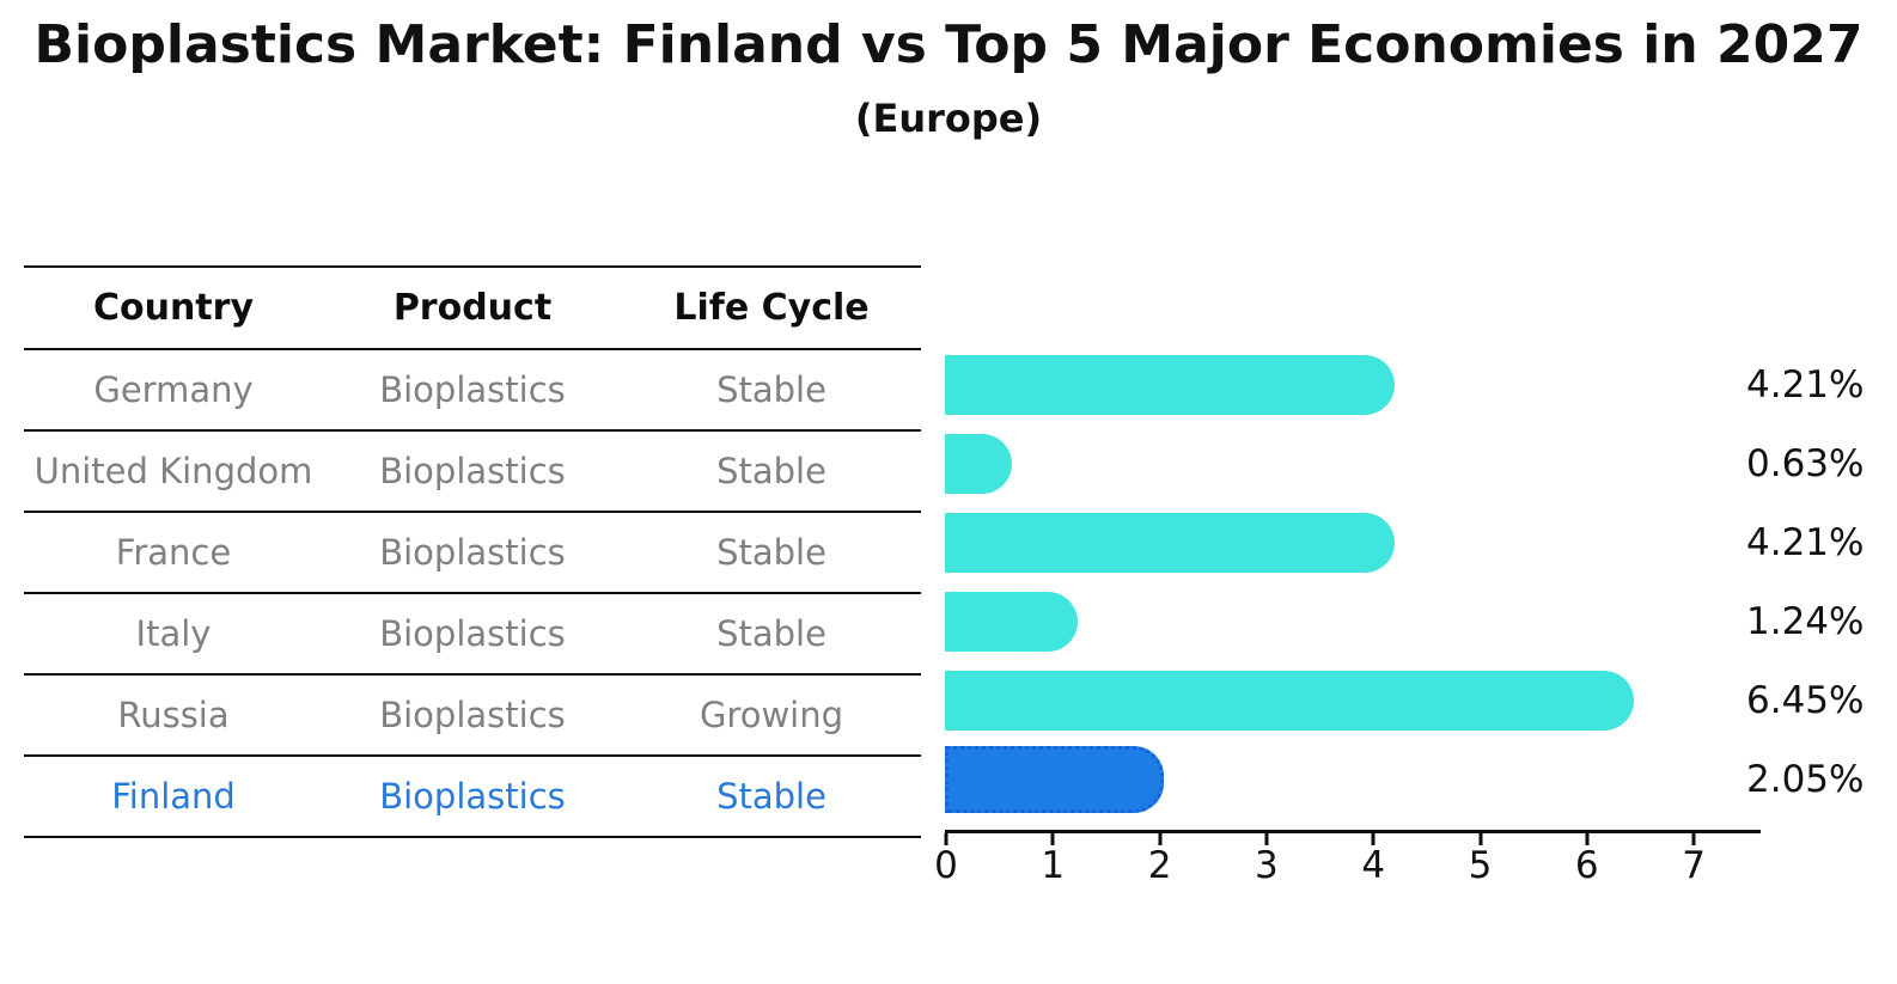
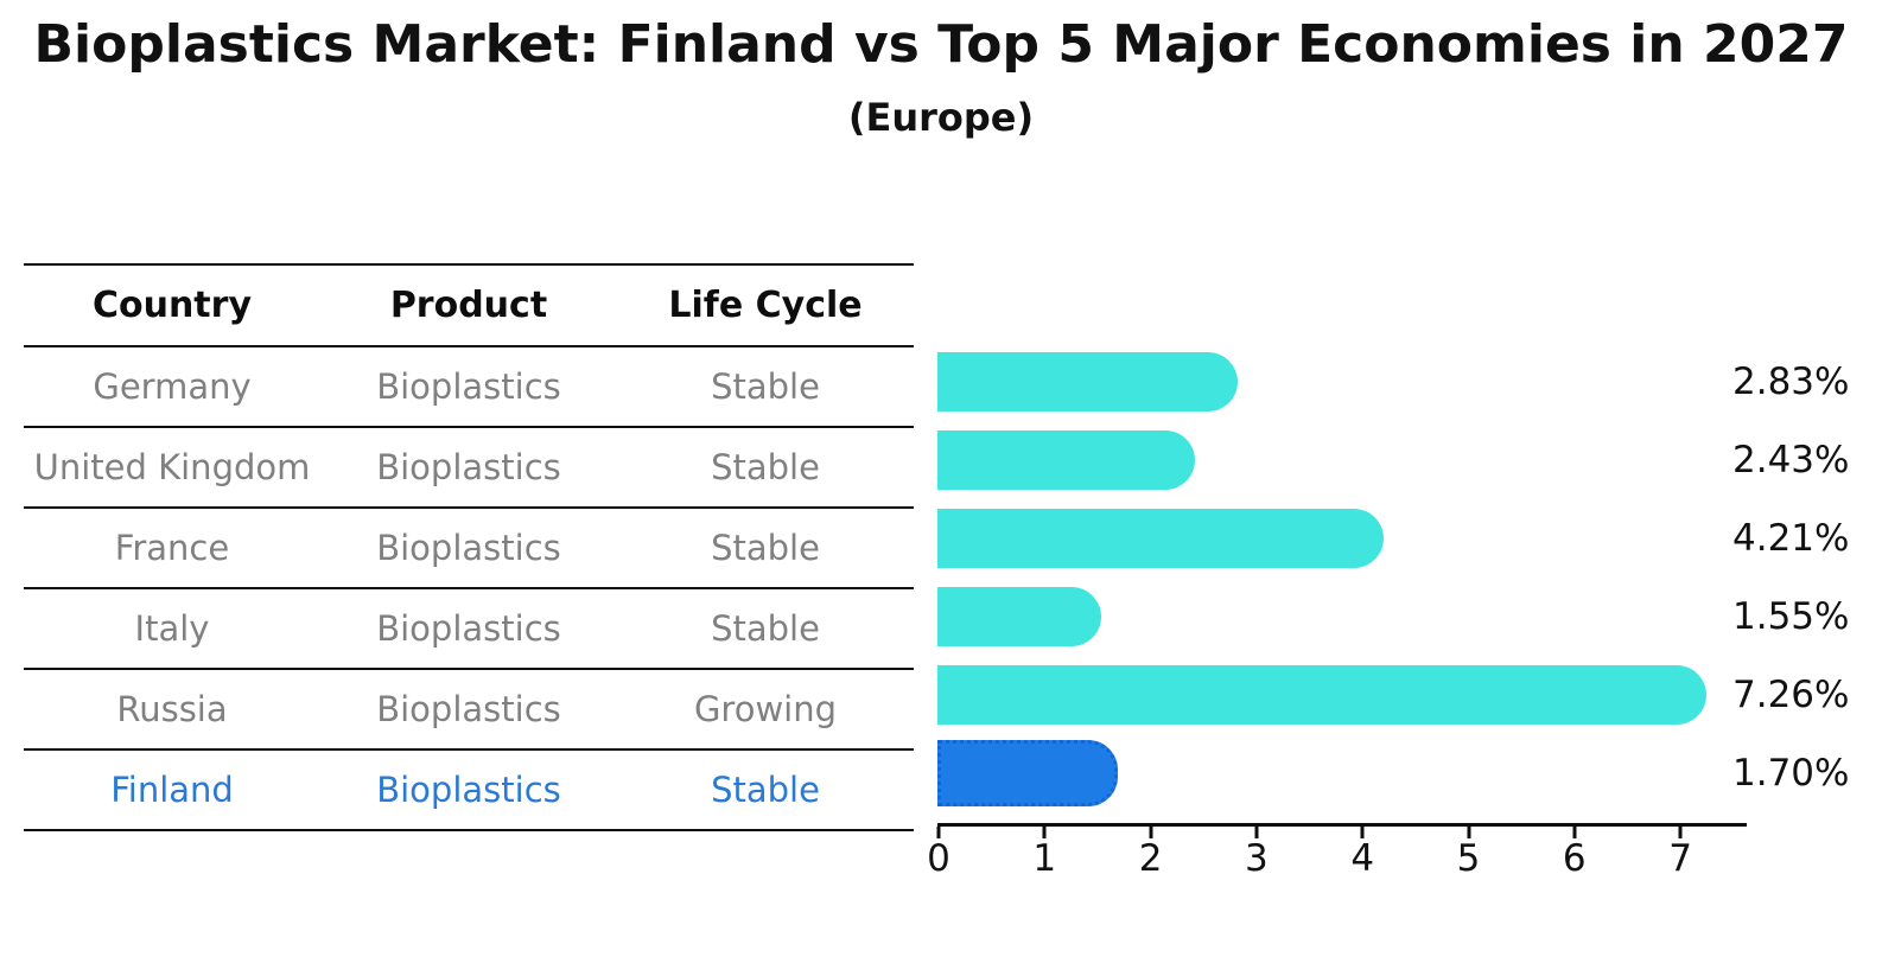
Germany: 4.21% -> 2.83%
United Kingdom: 0.63% -> 2.43%
Italy: 1.24% -> 1.55%
Russia: 6.45% -> 7.26%
Finland: 2.05% -> 1.70%
